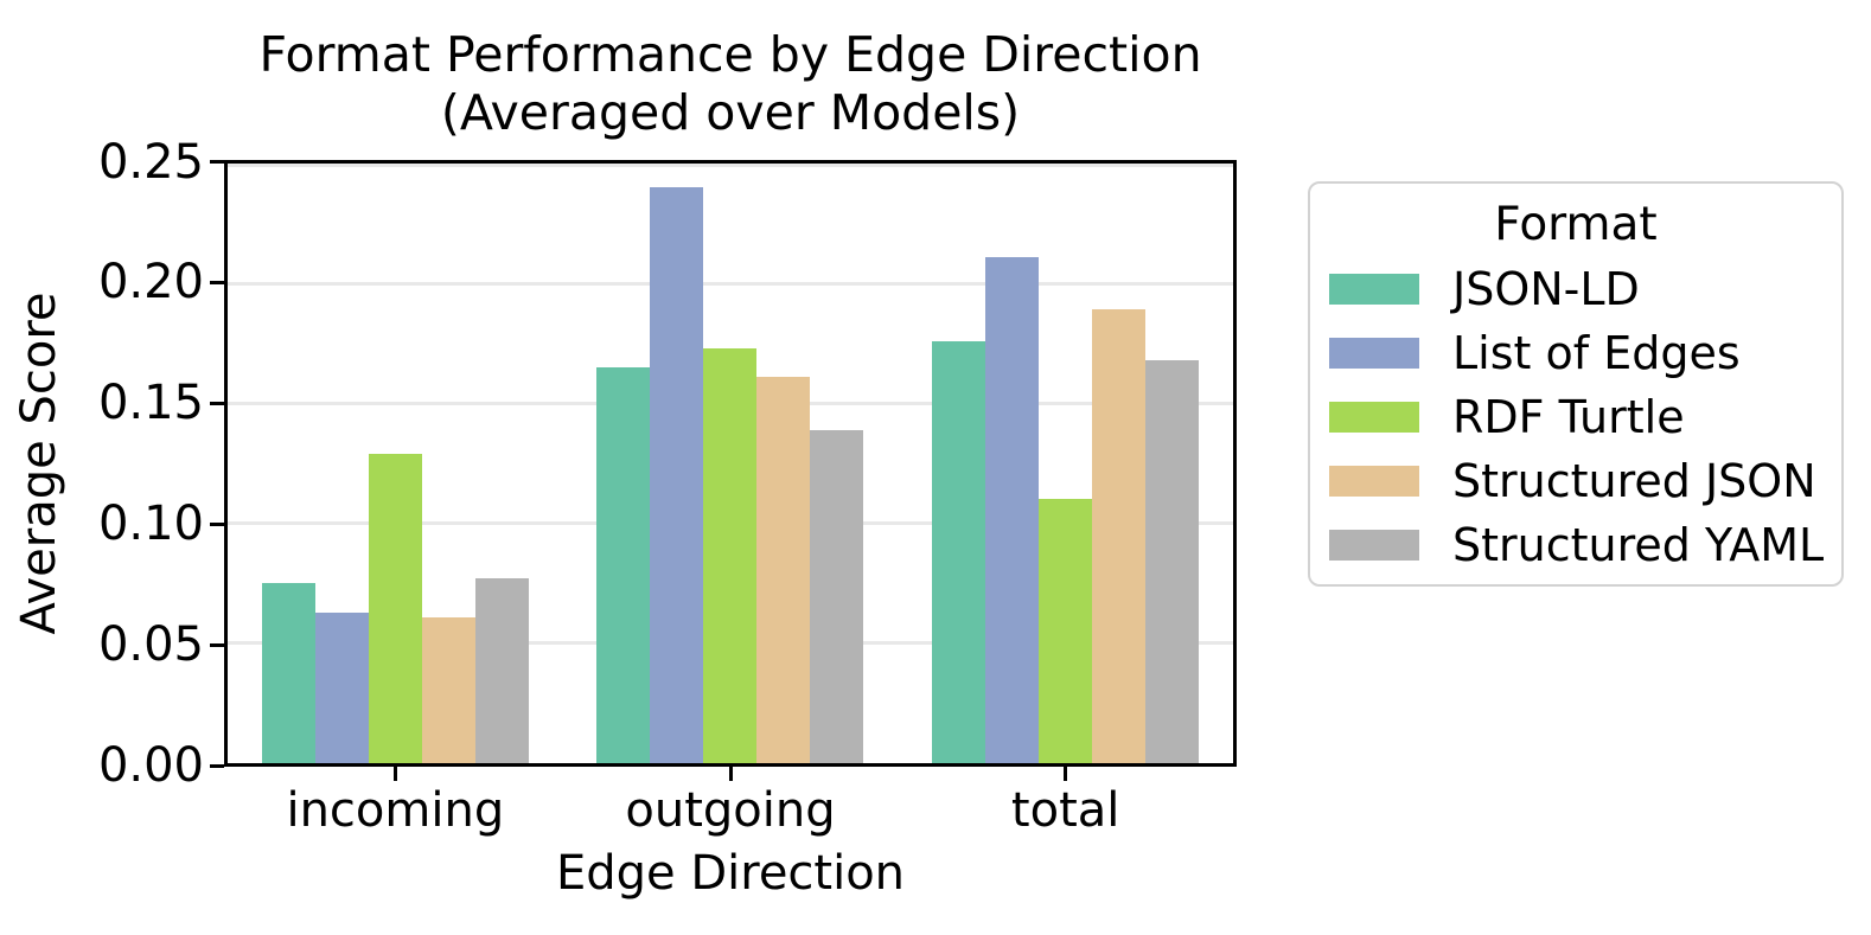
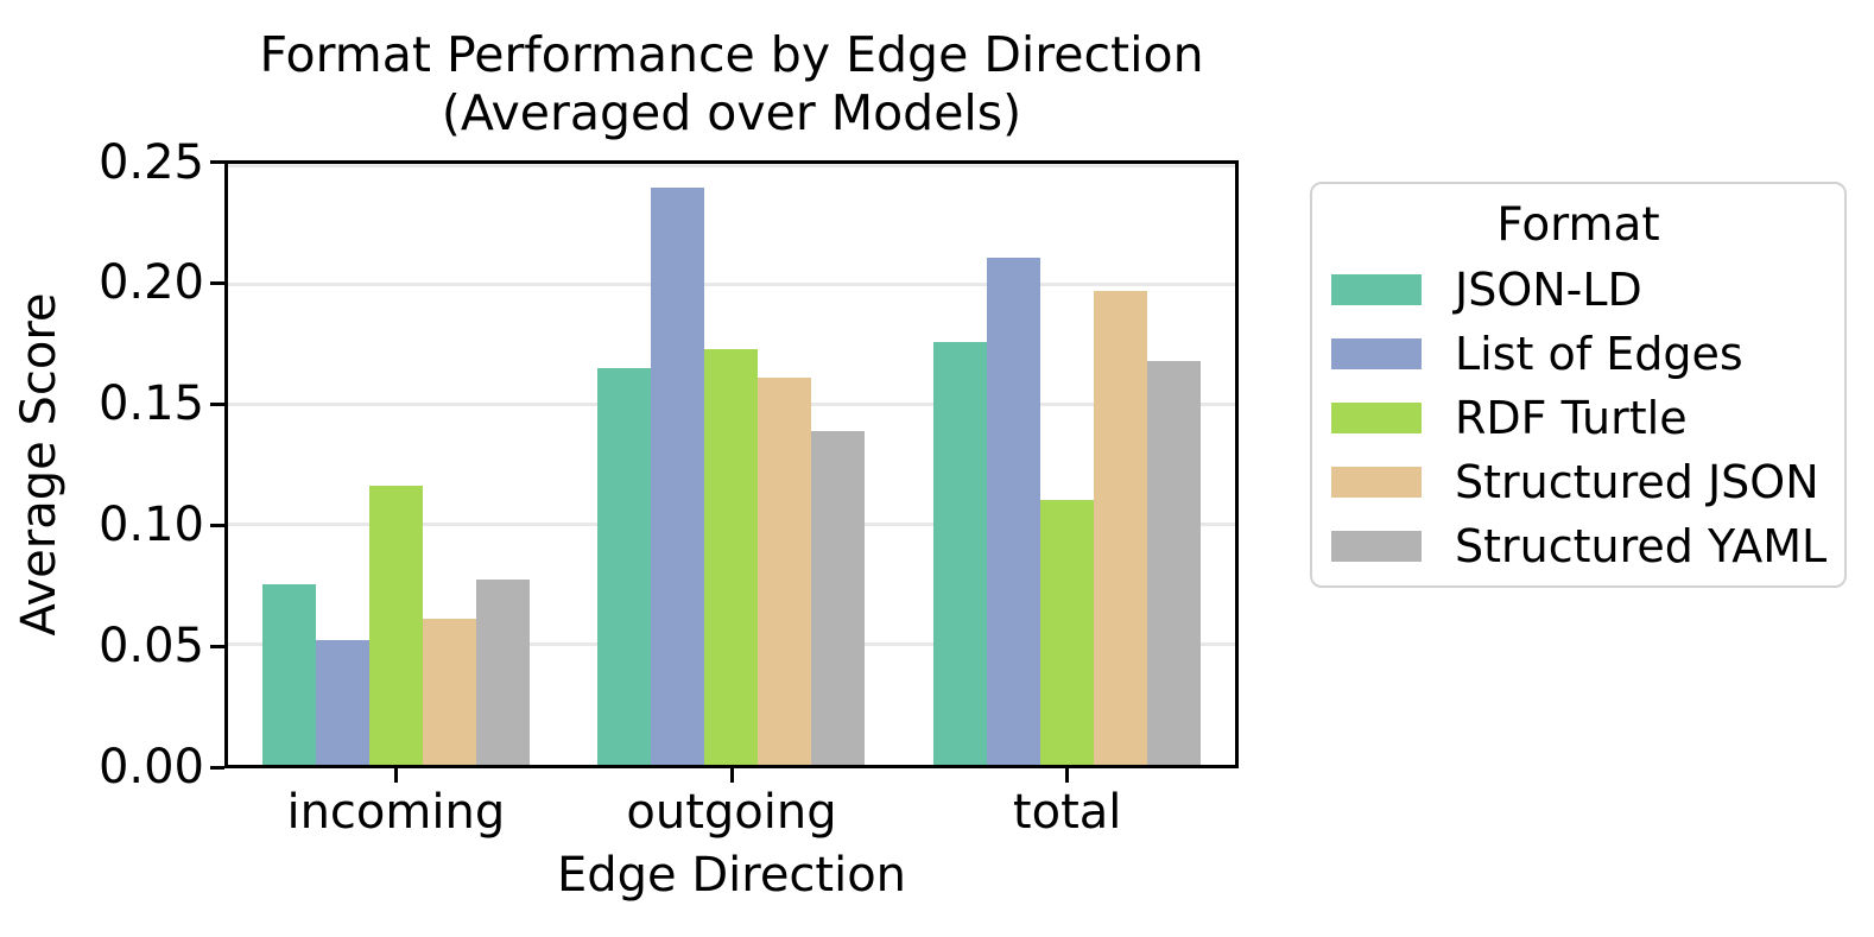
List of Edges/incoming: 0.063 -> 0.052
RDF Turtle/incoming: 0.129 -> 0.116
Structured JSON/total: 0.189 -> 0.197
